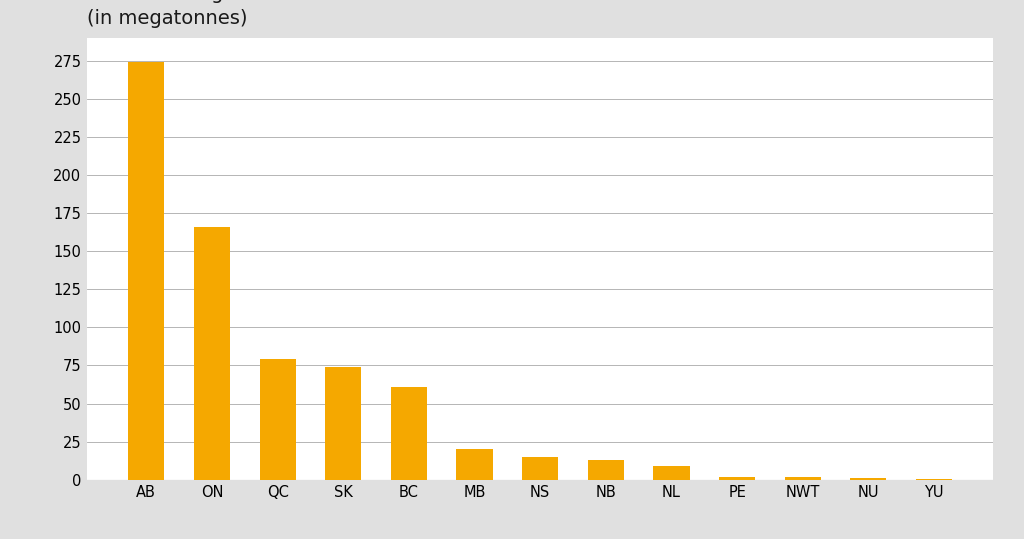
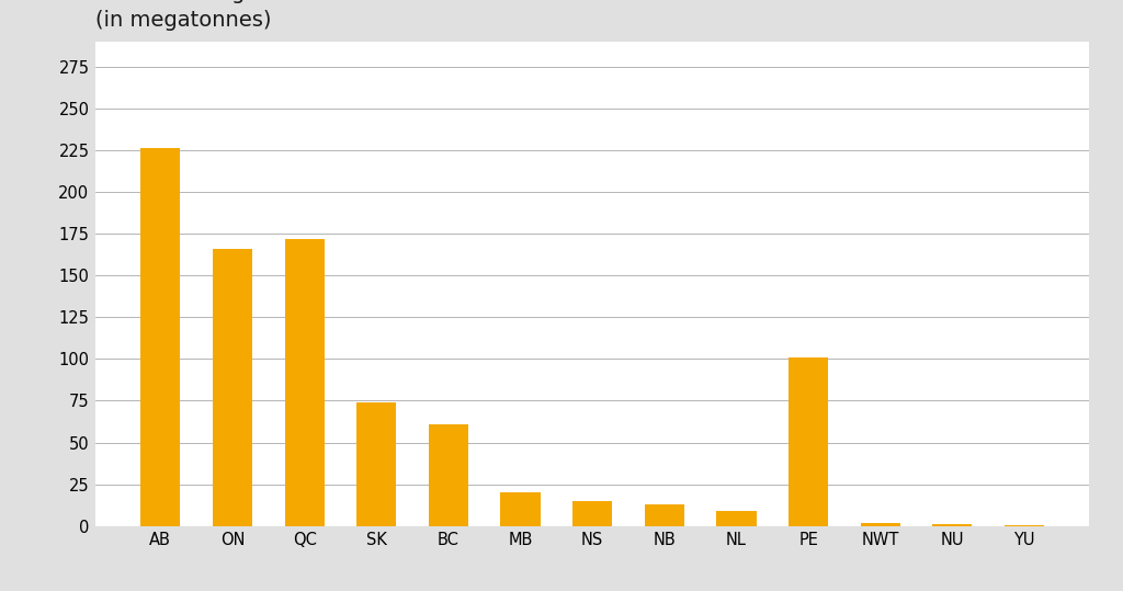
AB: 274 -> 226
QC: 79 -> 172
PE: 2 -> 101
